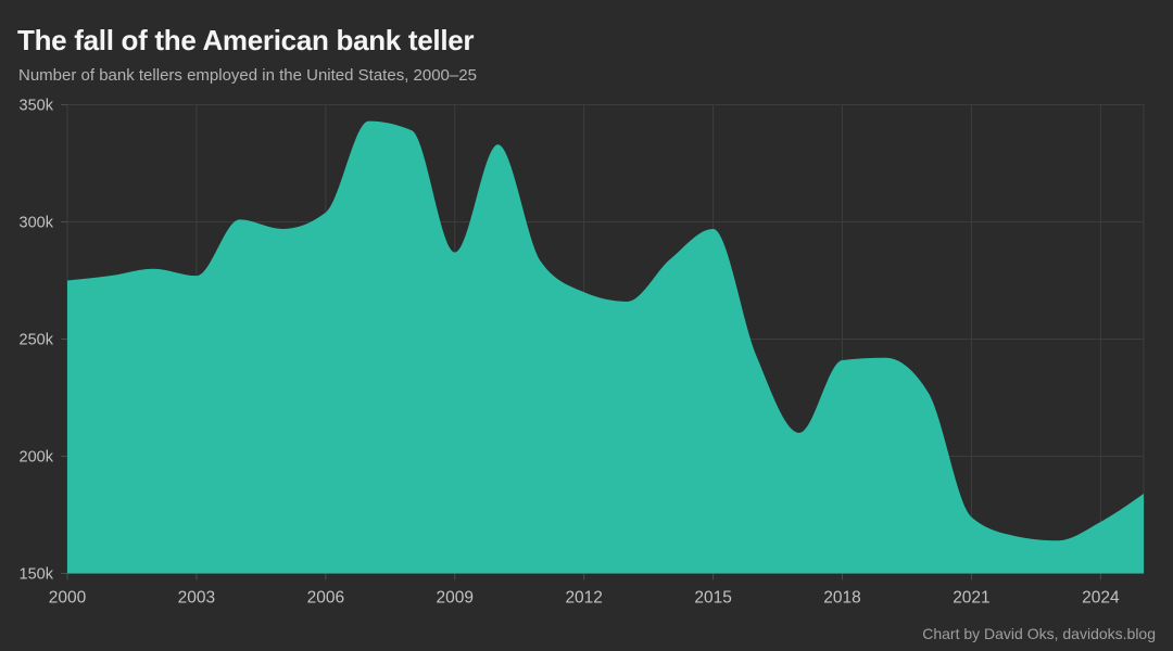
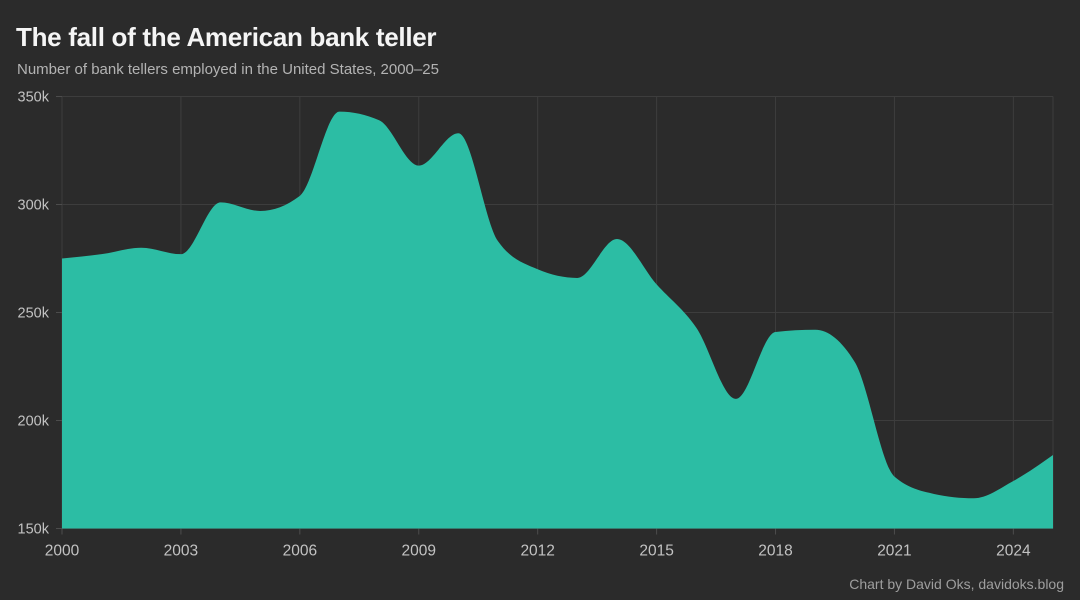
2009: 287k -> 318k
2015: 297k -> 263k
